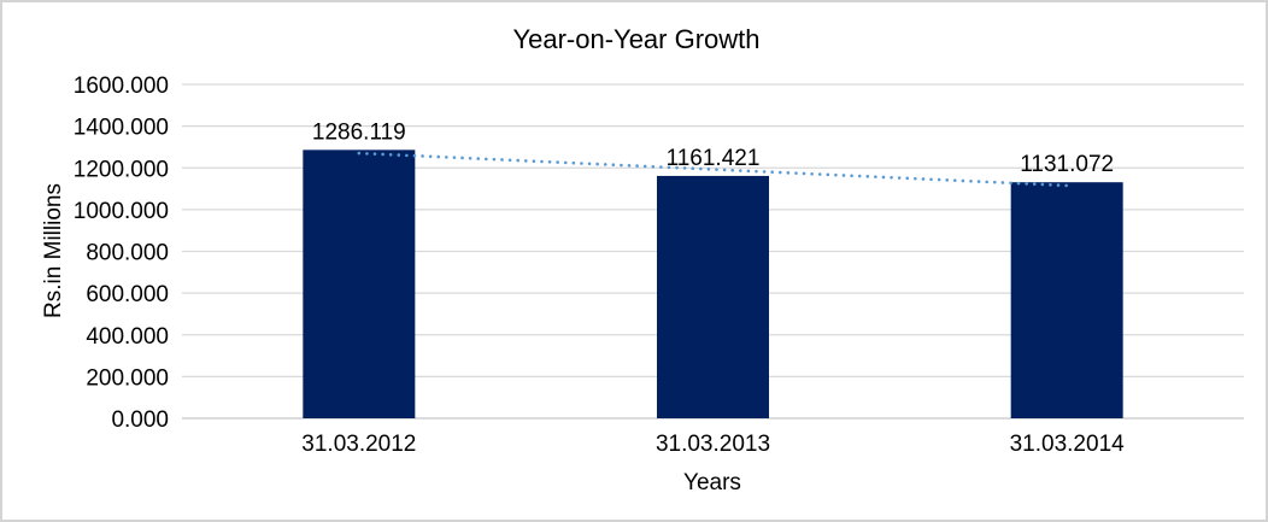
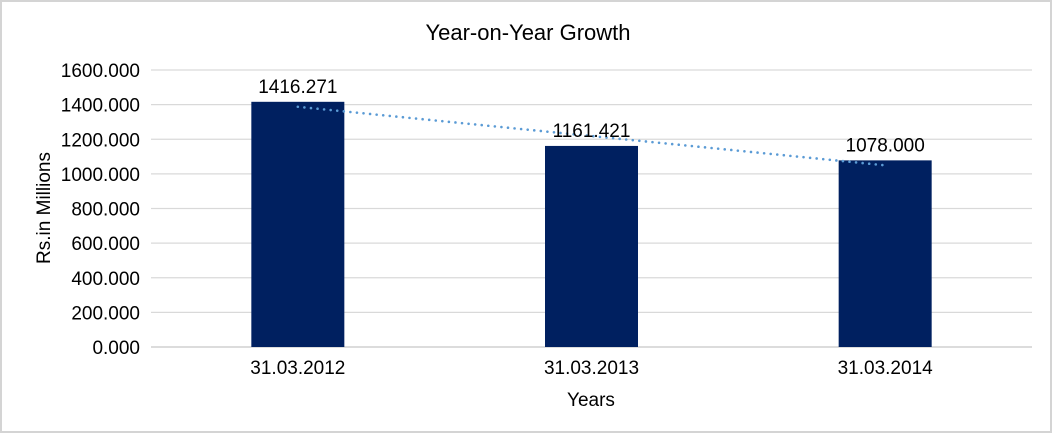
31.03.2012: 1286.119 -> 1416.271
31.03.2014: 1131.072 -> 1078.000
